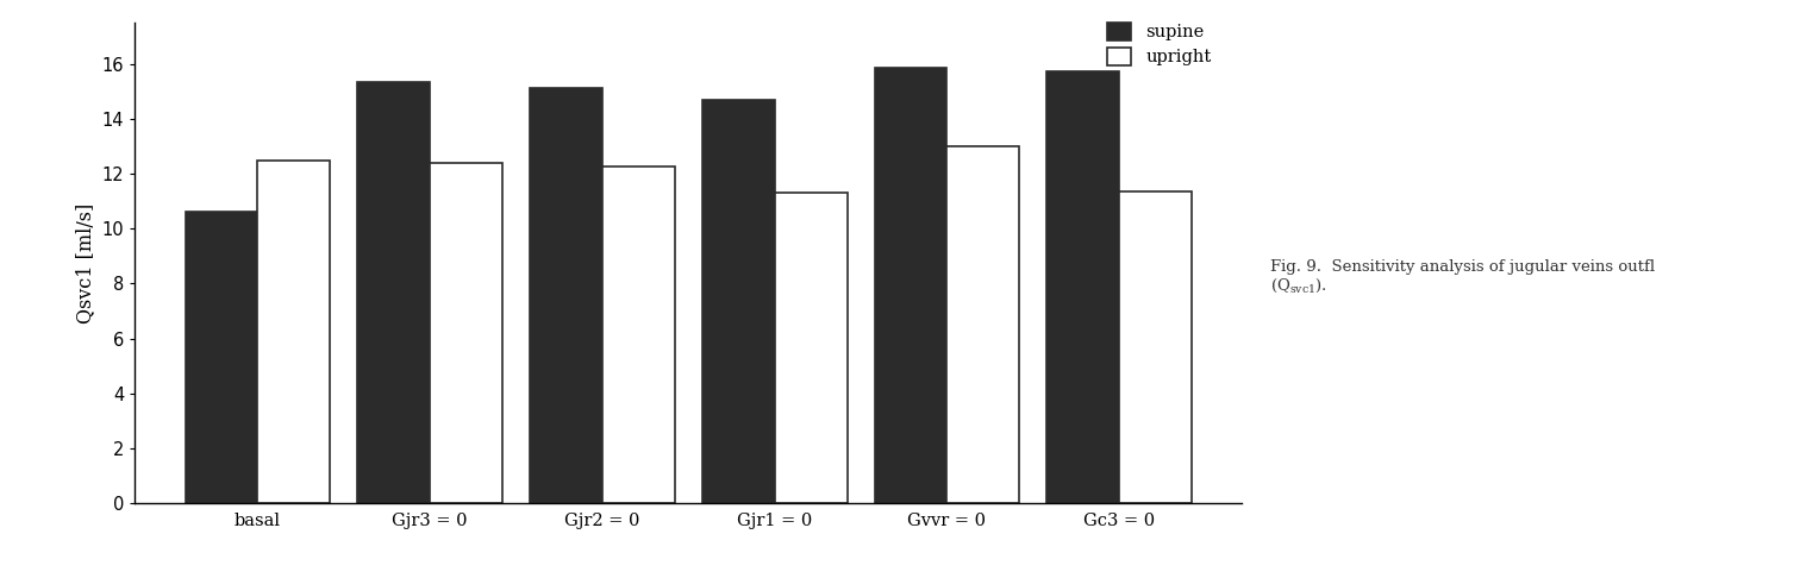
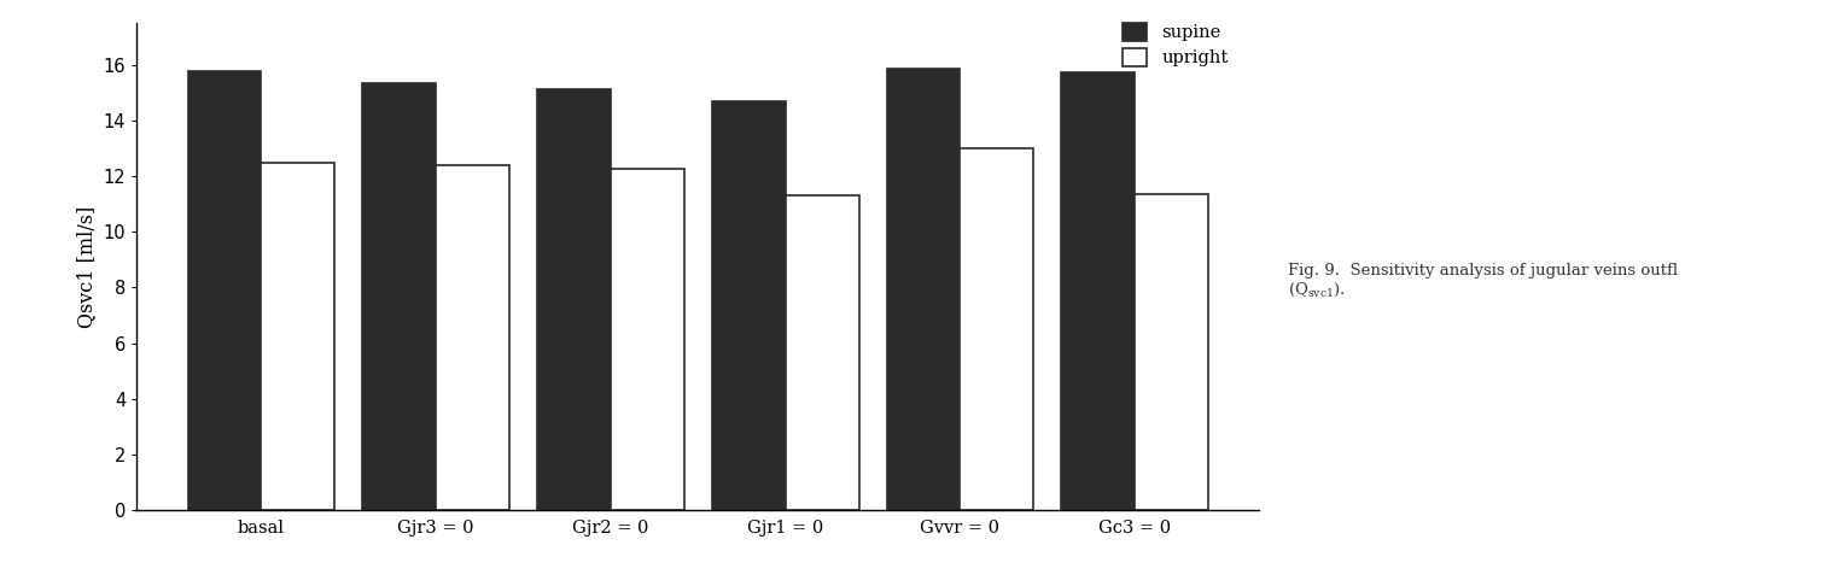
supine/basal: 10.60 -> 15.80
